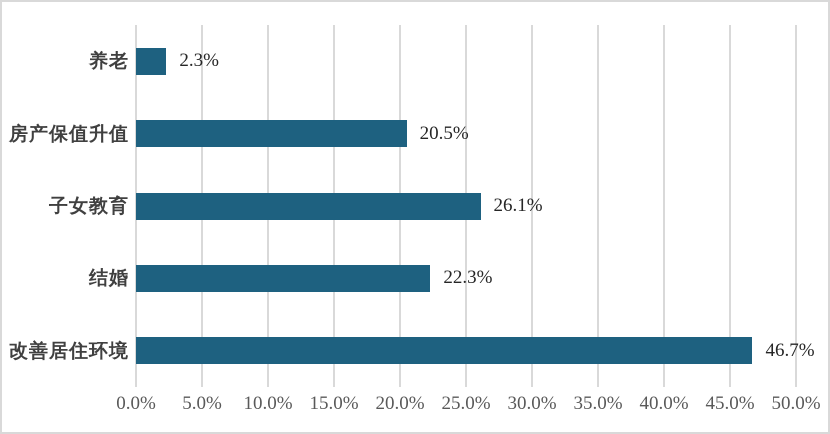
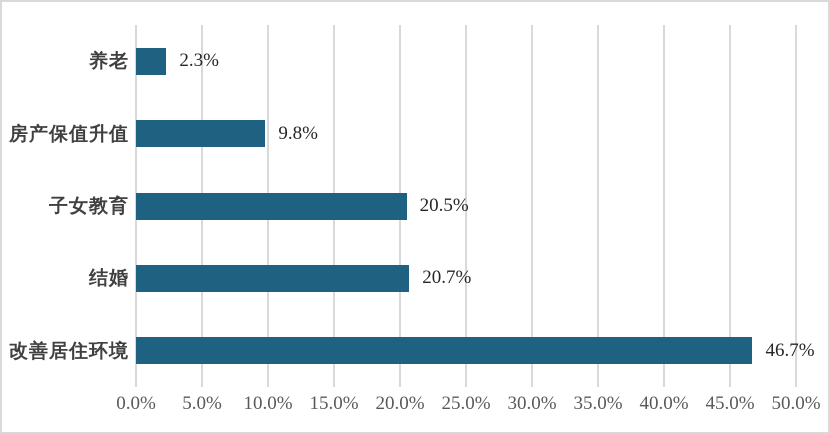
房产保值升值: 20.5% -> 9.8%
子女教育: 26.1% -> 20.5%
结婚: 22.3% -> 20.7%
